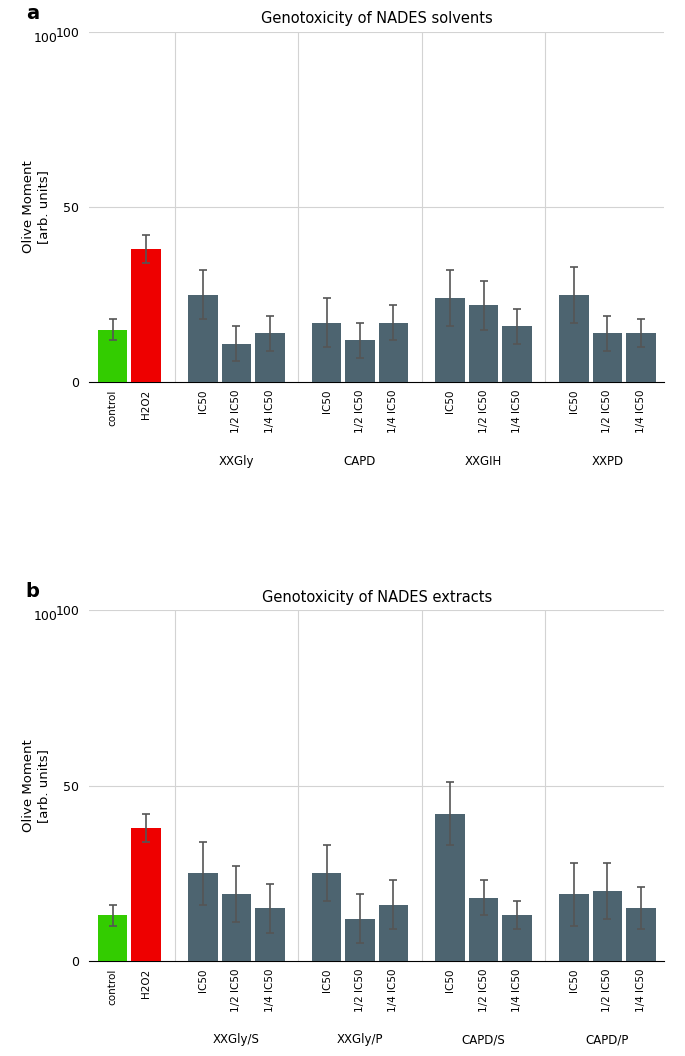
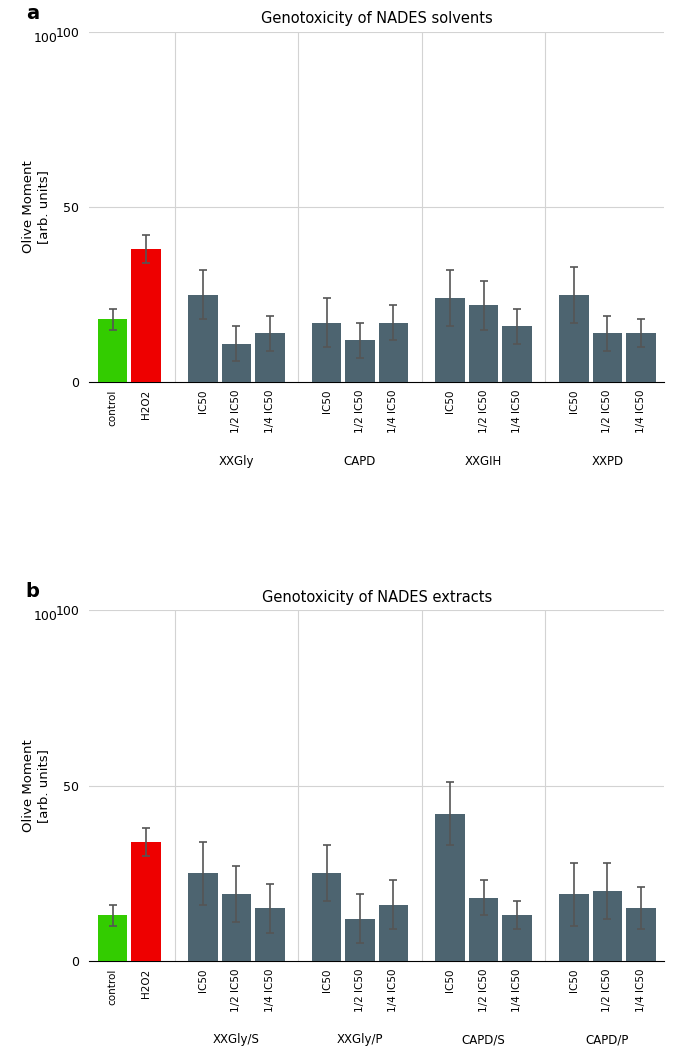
Genotoxicity of NADES solvents/control: 15 -> 18
Genotoxicity of NADES extracts/H2O2: 38 -> 34
